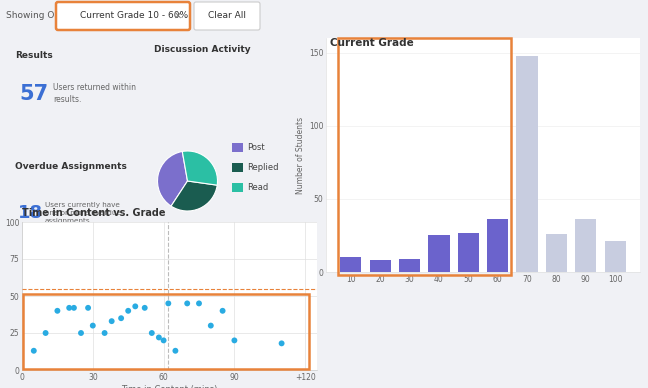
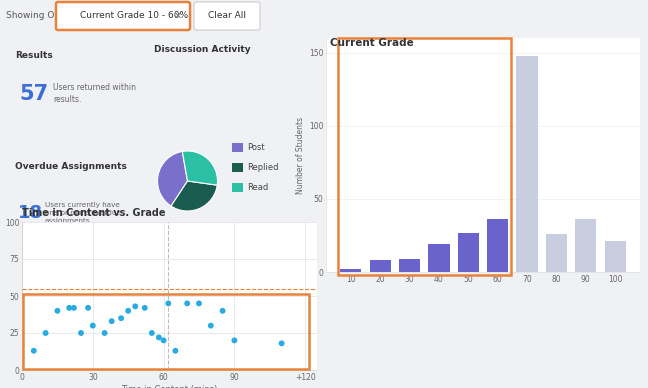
10: 10 -> 2
40: 25 -> 19
